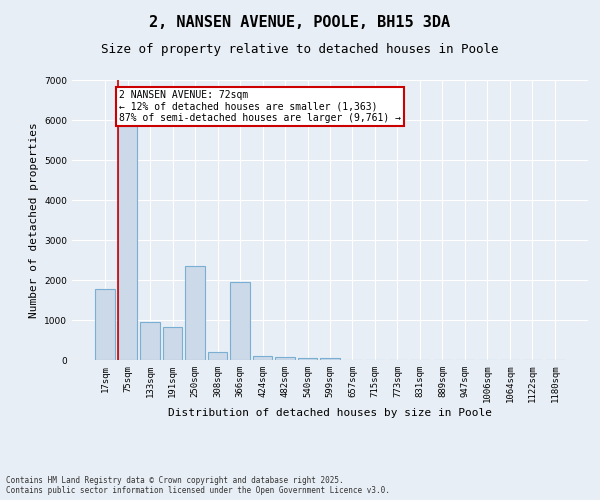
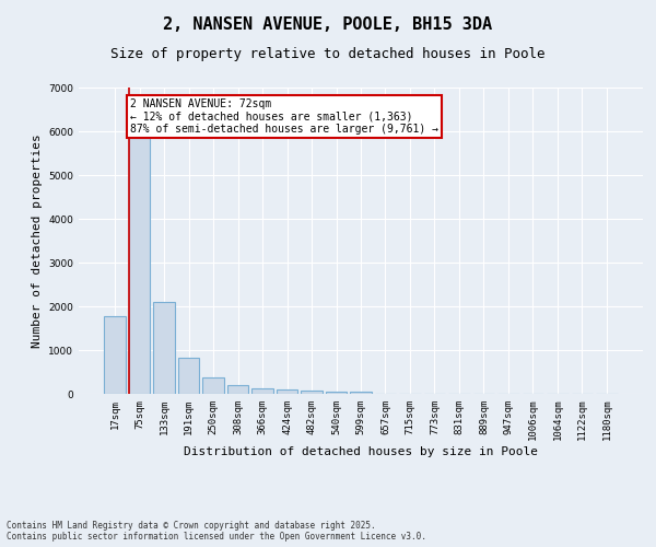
133sqm: 950 -> 2090
250sqm: 2350 -> 370
366sqm: 1950 -> 120
